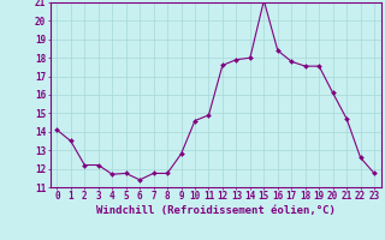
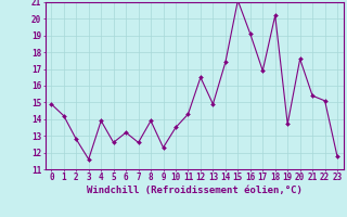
0: 14.1 -> 14.9
1: 13.5 -> 14.2
2: 12.2 -> 12.8
3: 12.2 -> 11.6
4: 11.7 -> 13.9
5: 11.8 -> 12.6
6: 11.4 -> 13.2
7: 11.8 -> 12.6
8: 11.8 -> 13.9
9: 12.8 -> 12.3
10: 14.6 -> 13.5
11: 14.9 -> 14.3
12: 17.6 -> 16.5
13: 17.9 -> 14.9
14: 18.0 -> 17.4
16: 18.4 -> 19.1
17: 17.8 -> 16.9
18: 17.6 -> 20.2
19: 17.6 -> 13.7
20: 16.1 -> 17.6
21: 14.7 -> 15.4
22: 12.6 -> 15.1
